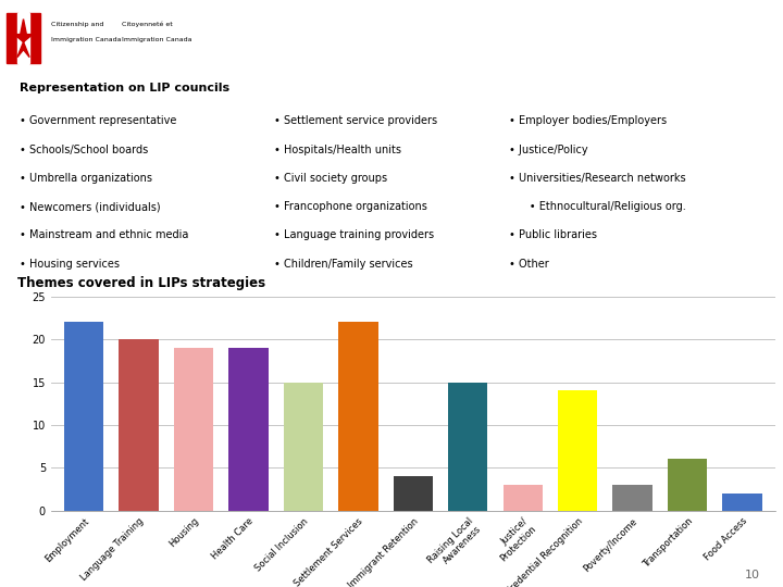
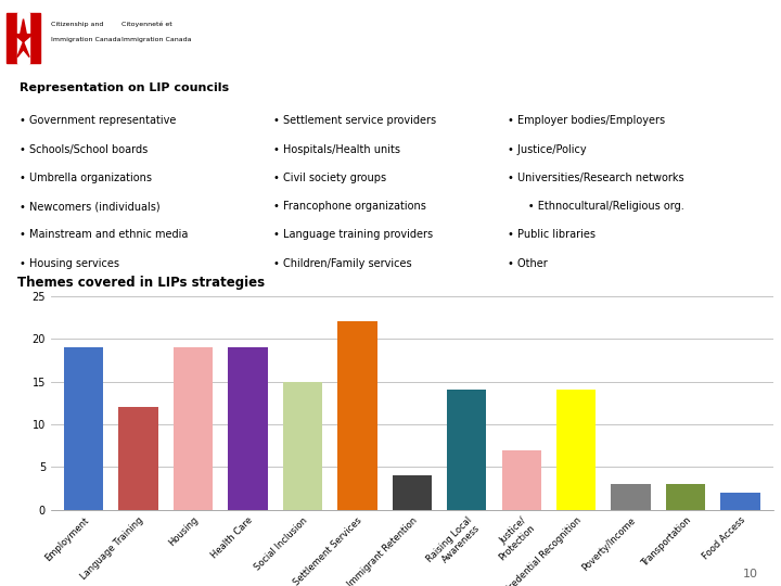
Employment: 22 -> 19
Language Training: 20 -> 12
Raising Local Awareness: 15 -> 14
Justice/ Protection: 3 -> 7
Transportation: 6 -> 3
